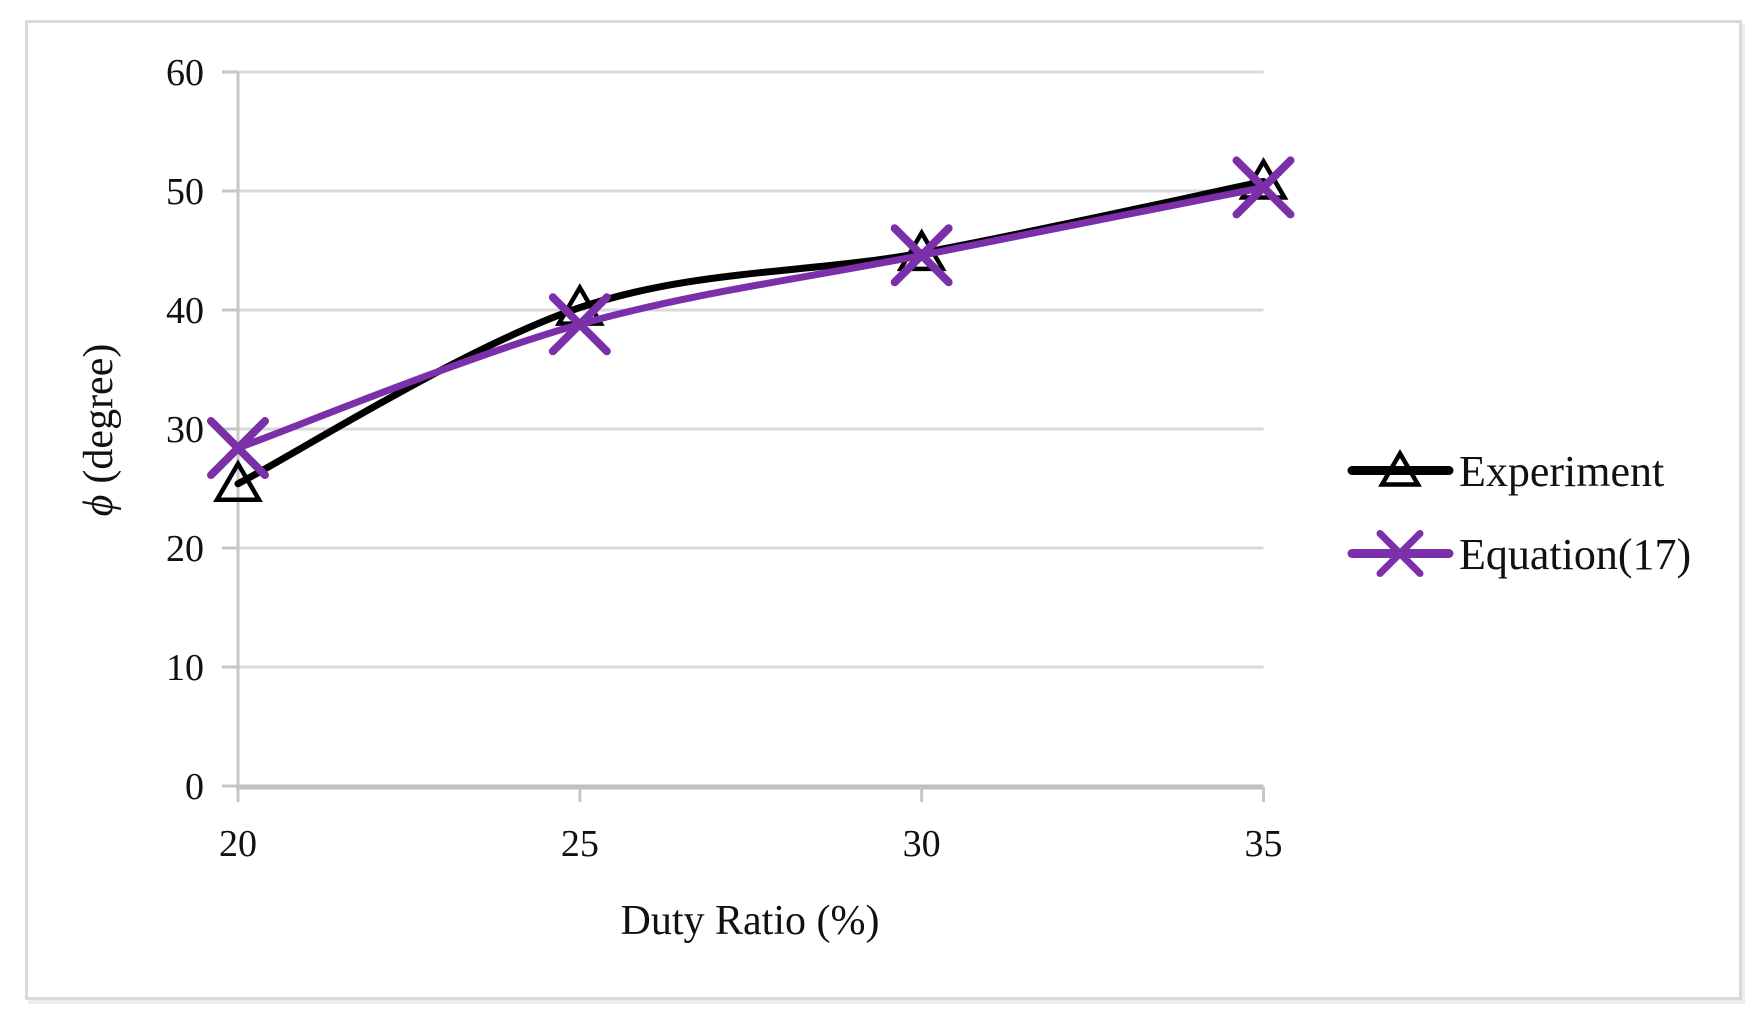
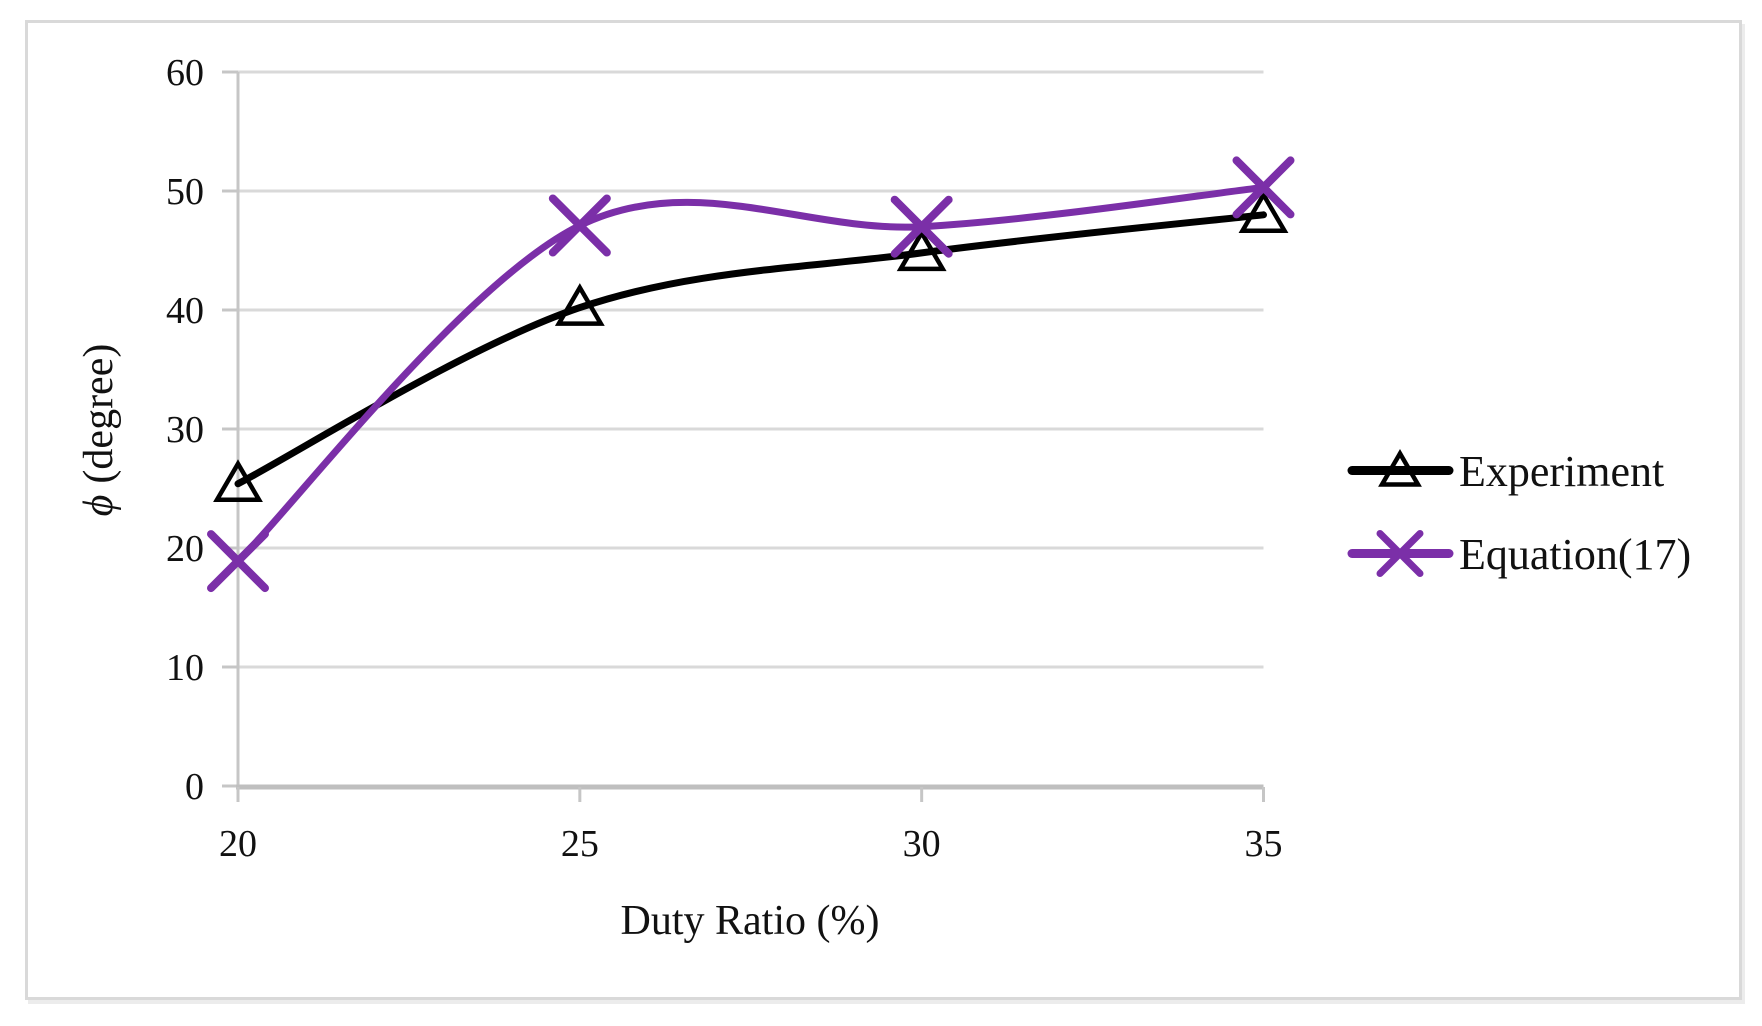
Equation(17)/20: 28.4 -> 18.9
Equation(17)/25: 38.8 -> 47.1
Equation(17)/30: 44.6 -> 47.0
Experiment/35: 50.8 -> 48.0
